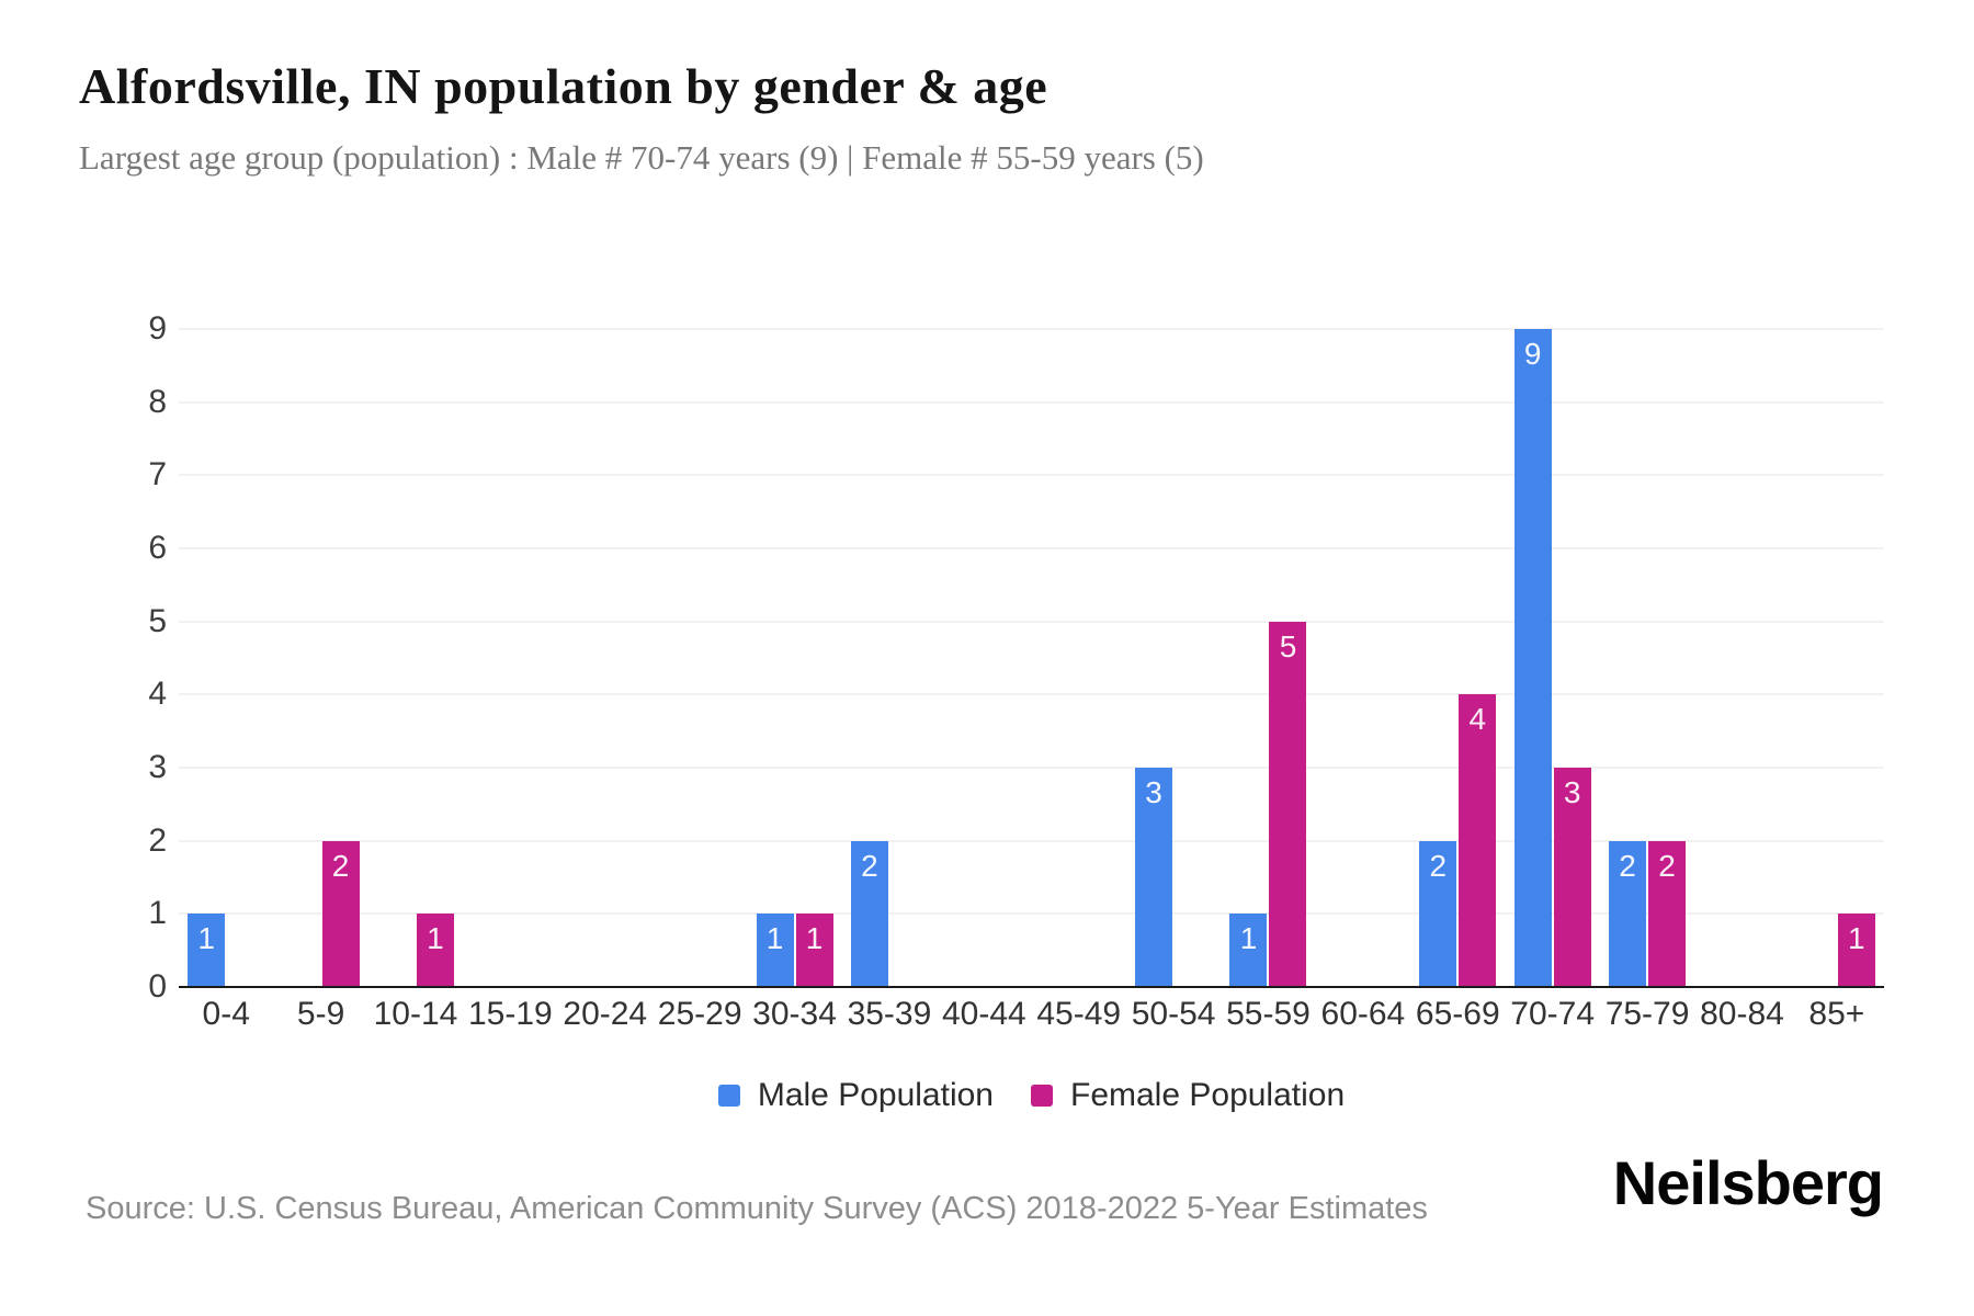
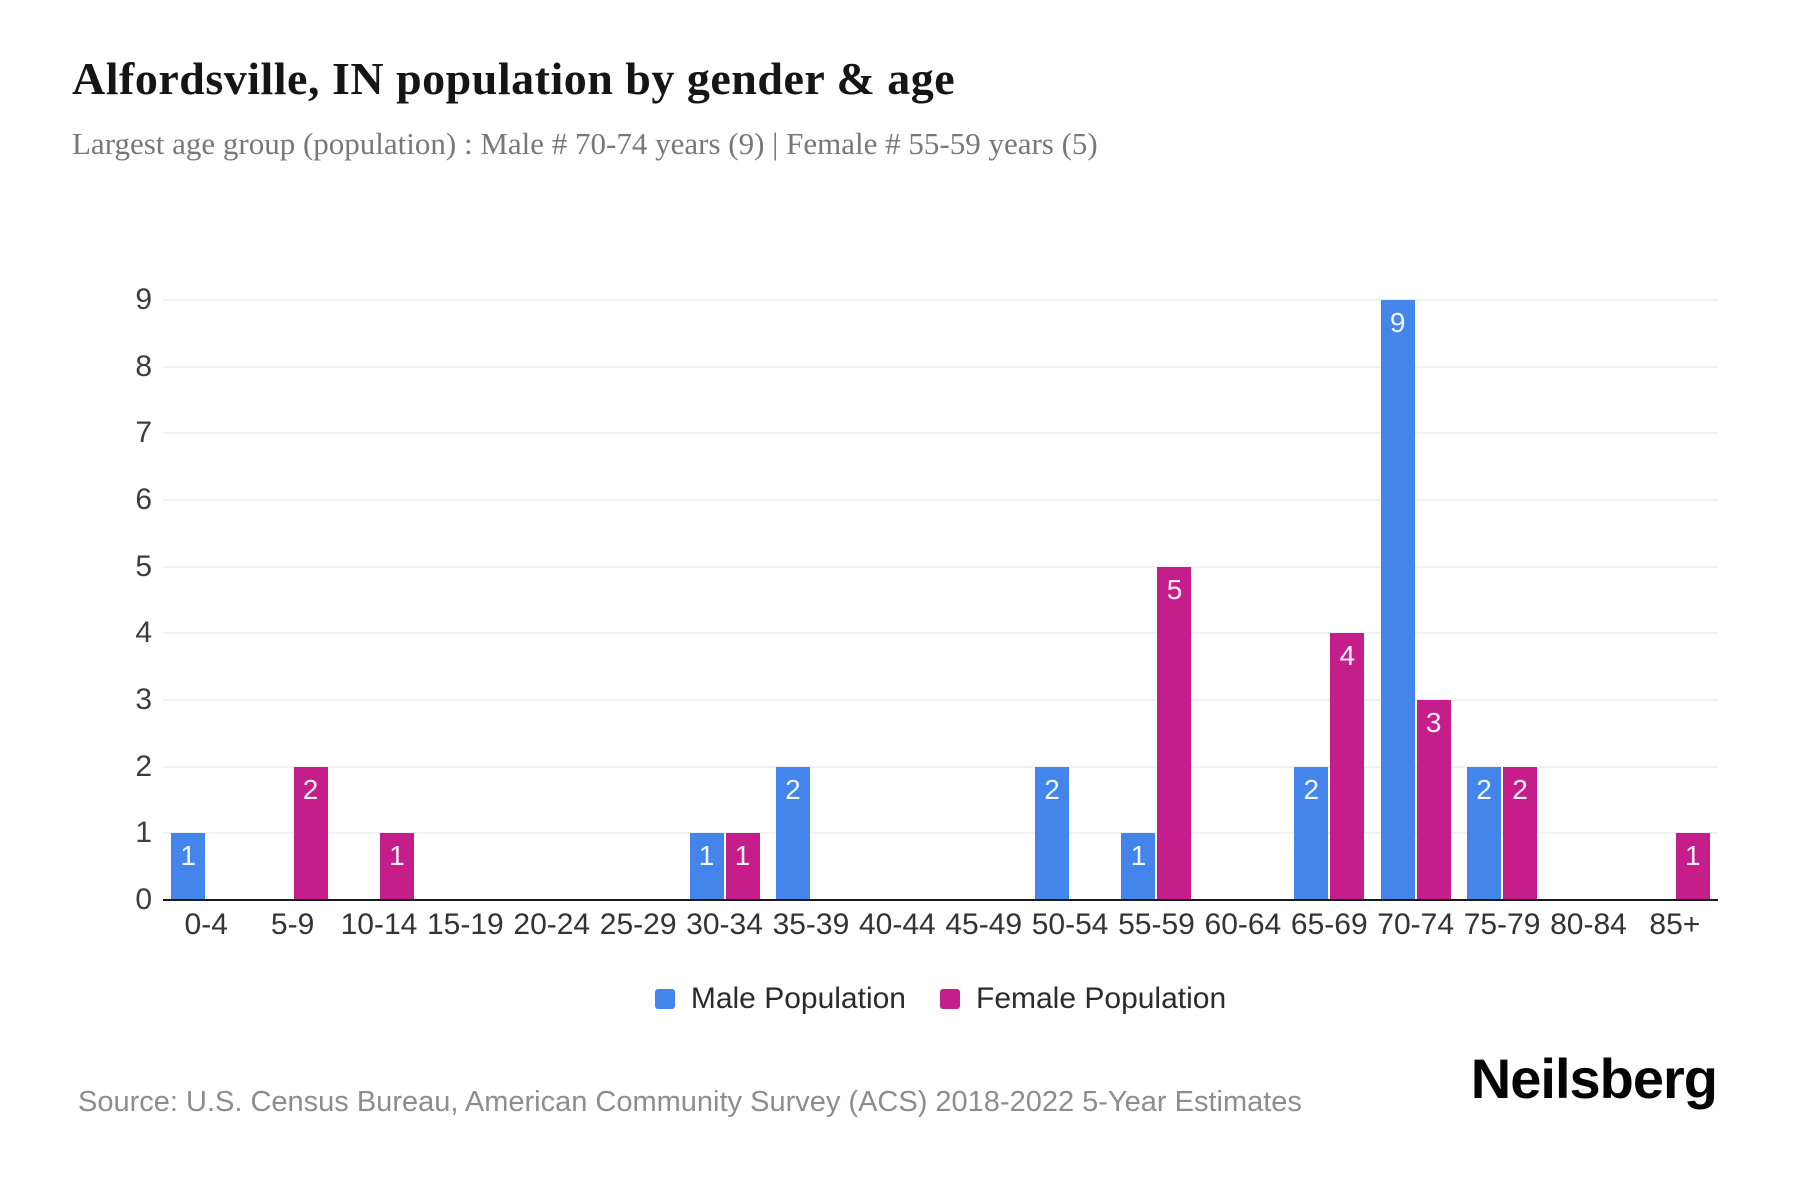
Male Population/50-54: 3 -> 2
